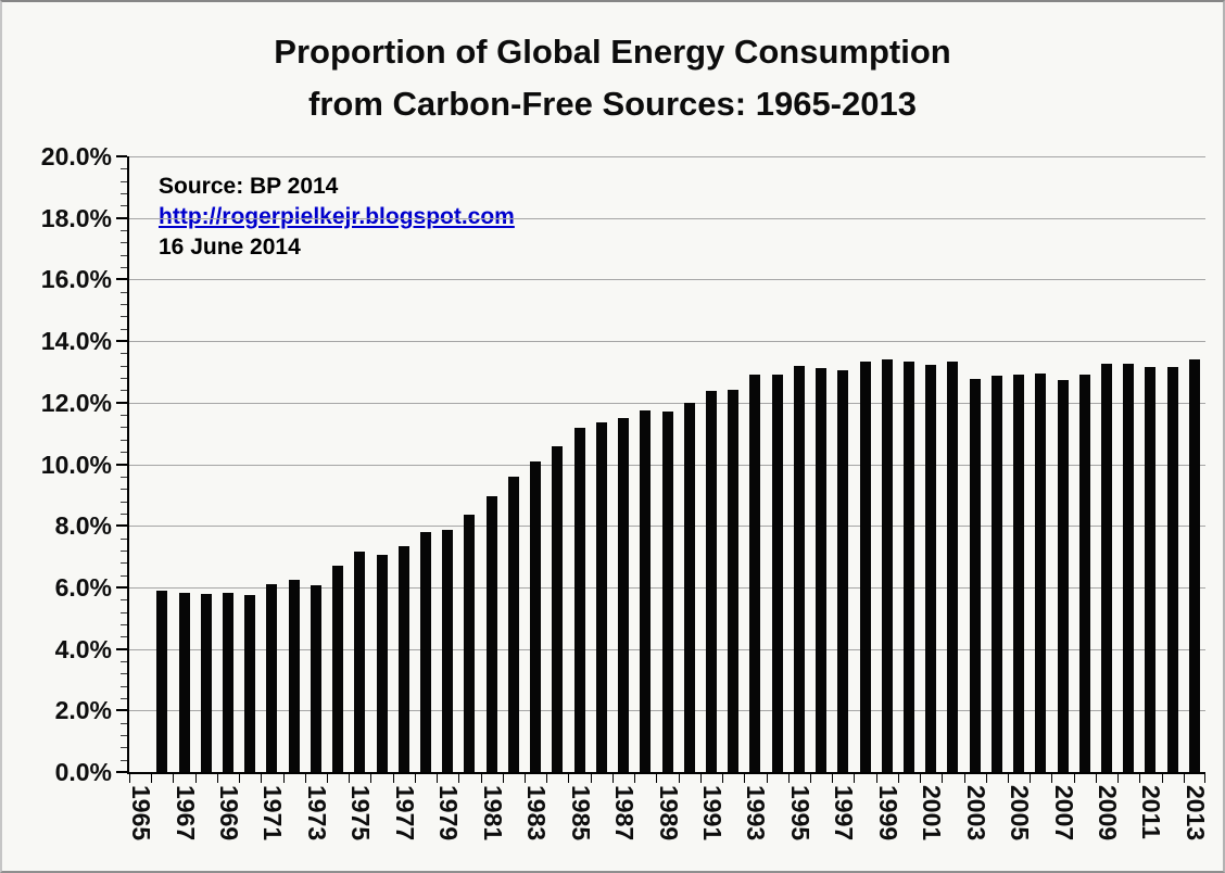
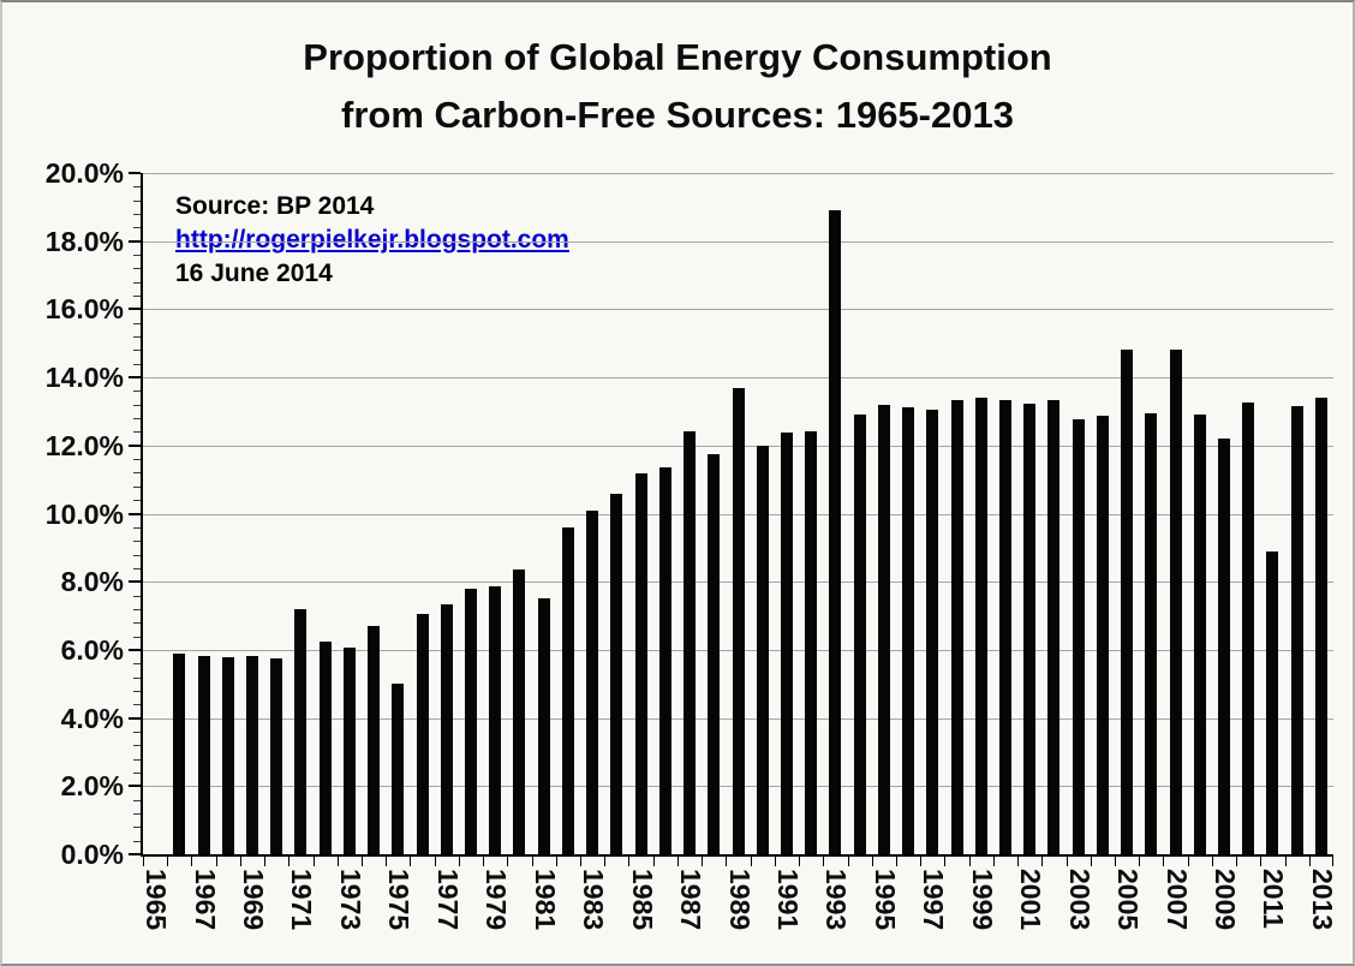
1971: 6.1% -> 7.2%
1975: 7.2% -> 5.0%
1981: 9.0% -> 7.5%
1987: 11.5% -> 12.4%
1989: 11.7% -> 13.7%
1993: 12.9% -> 18.9%
2005: 12.9% -> 14.8%
2007: 12.7% -> 14.8%
2009: 13.3% -> 12.2%
2011: 13.1% -> 8.9%
